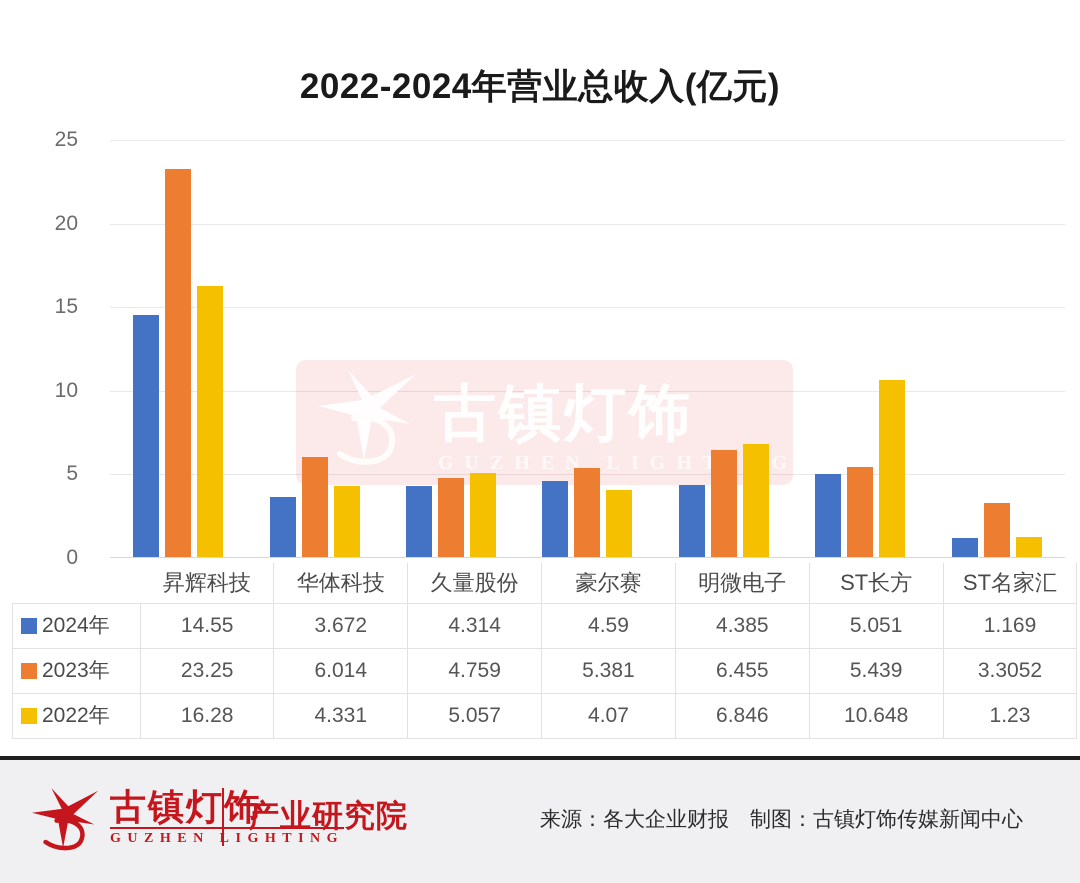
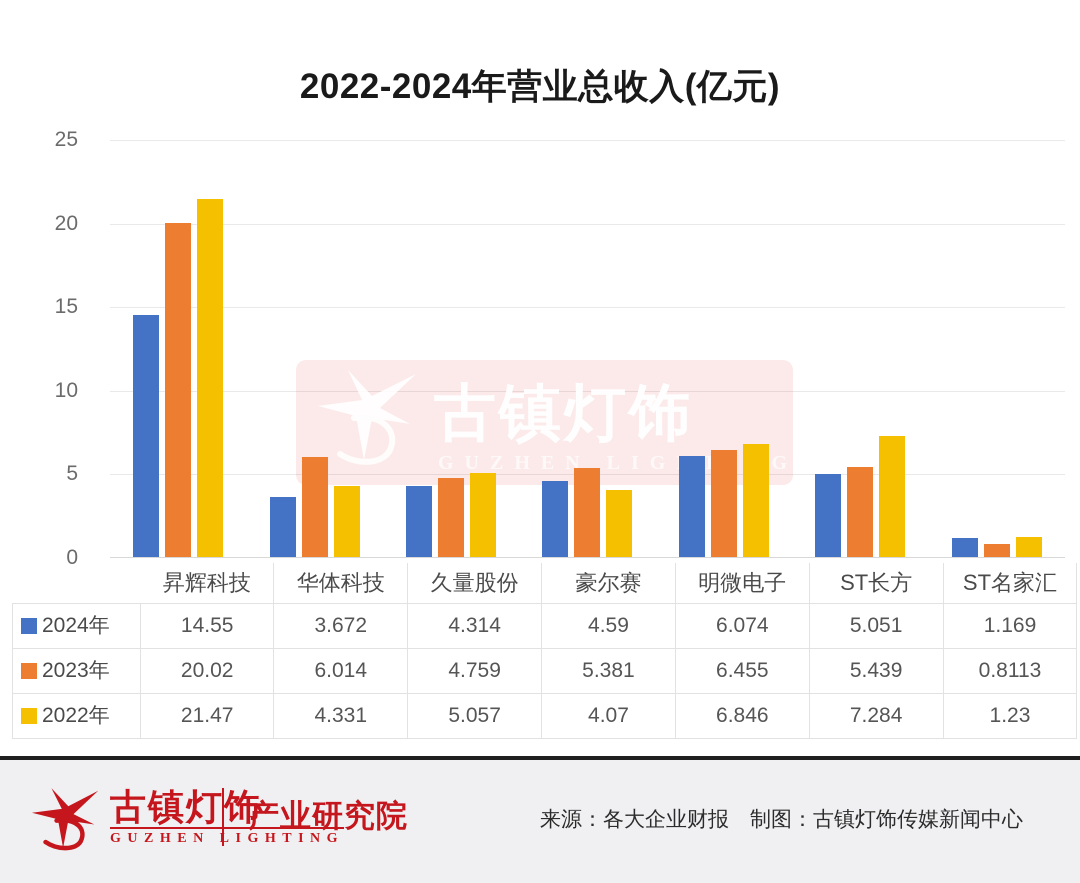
2023年/昇辉科技: 23.25 -> 20.02
2022年/昇辉科技: 16.28 -> 21.47
2024年/明微电子: 4.385 -> 6.074
2022年/ST长方: 10.648 -> 7.284
2023年/ST名家汇: 3.3052 -> 0.8113
